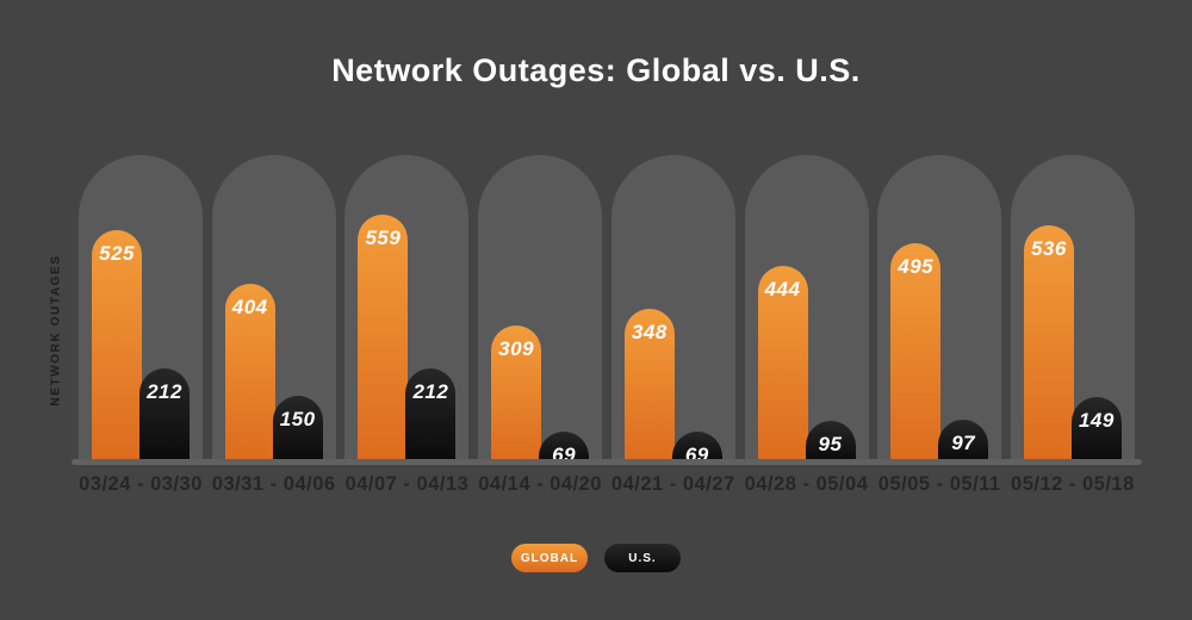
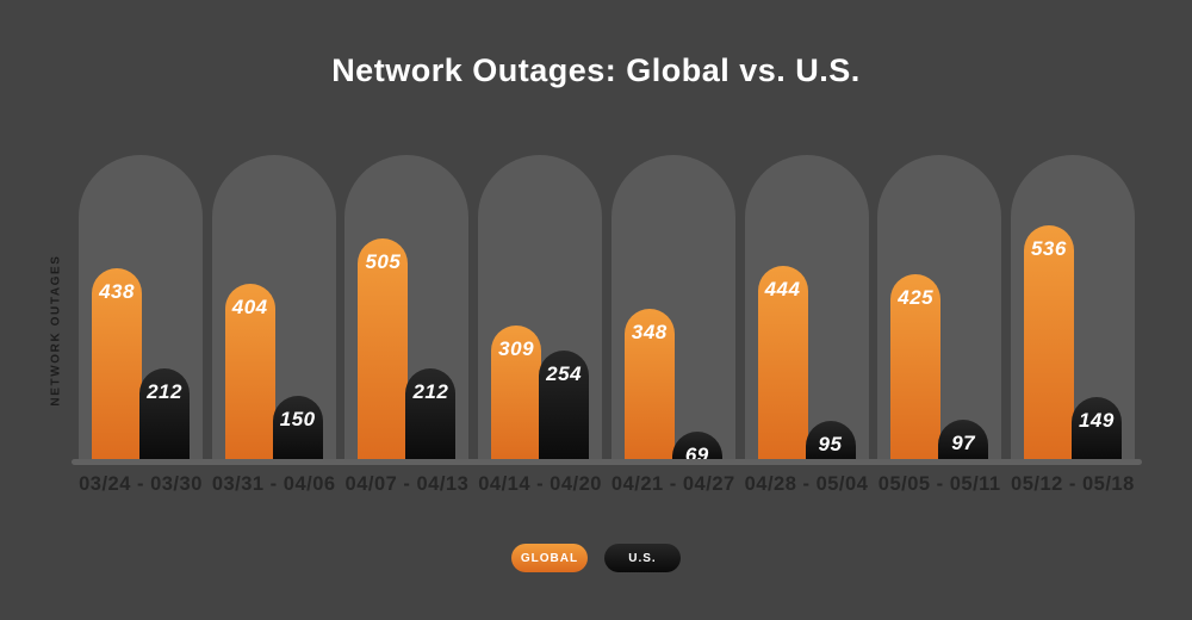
GLOBAL/03/24 - 03/30: 525 -> 438
GLOBAL/04/07 - 04/13: 559 -> 505
U.S./04/14 - 04/20: 69 -> 254
GLOBAL/05/05 - 05/11: 495 -> 425
